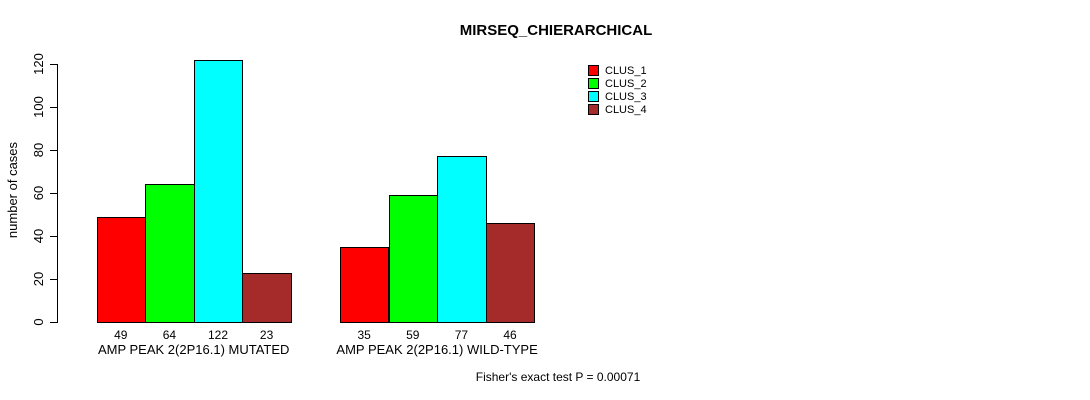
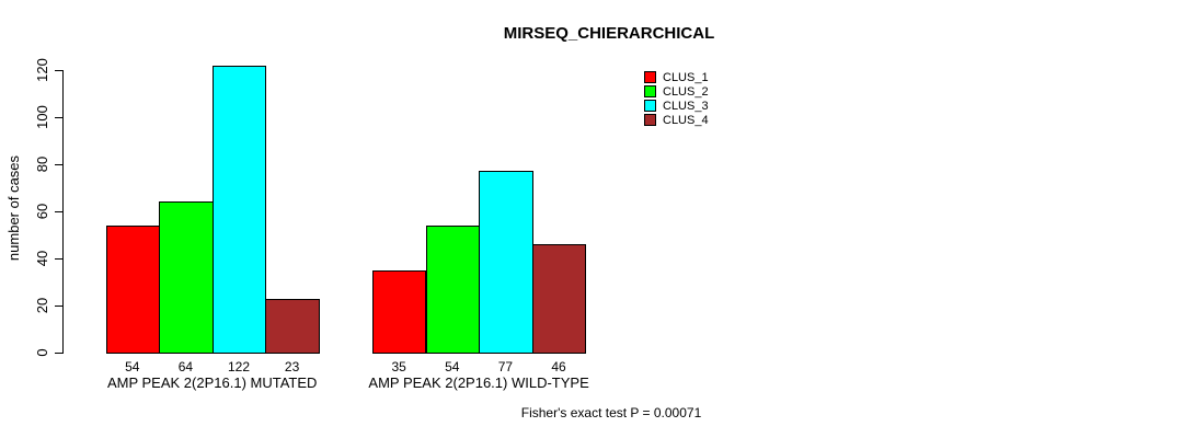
CLUS_1/AMP PEAK 2(2P16.1) MUTATED: 49 -> 54
CLUS_2/AMP PEAK 2(2P16.1) WILD-TYPE: 59 -> 54
